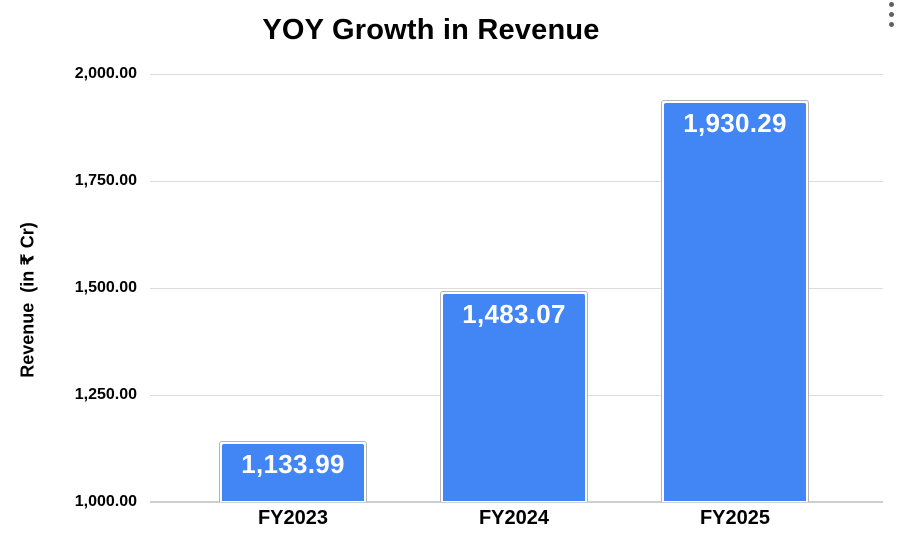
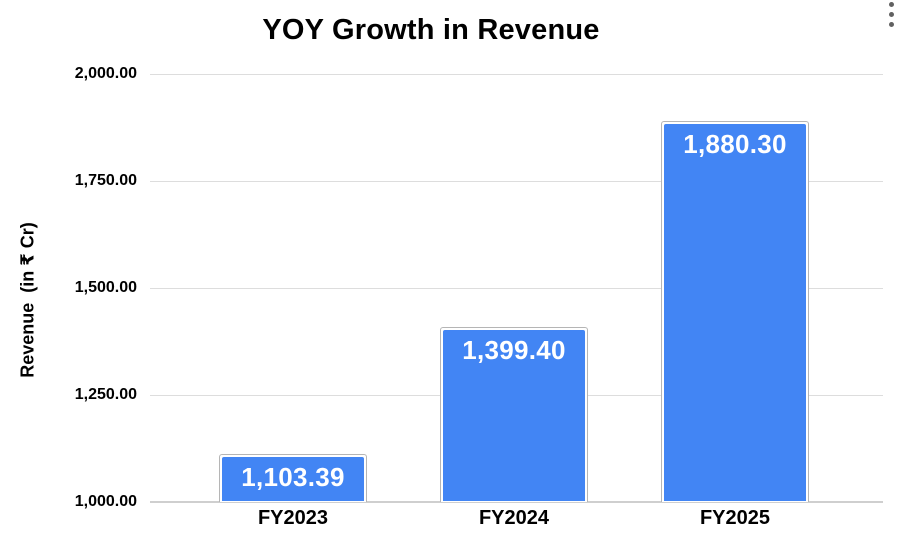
FY2023: 1,133.99 -> 1,103.39
FY2024: 1,483.07 -> 1,399.40
FY2025: 1,930.29 -> 1,880.30
